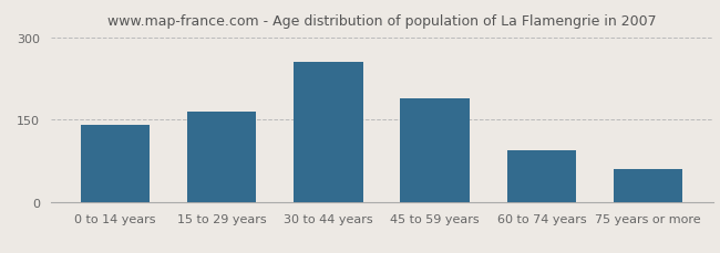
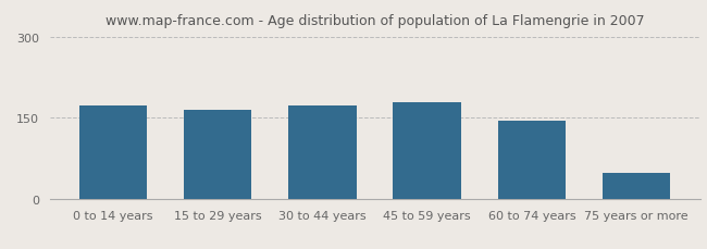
0 to 14 years: 140 -> 172
30 to 44 years: 255 -> 173
45 to 59 years: 190 -> 179
60 to 74 years: 95 -> 144
75 years or more: 60 -> 48
